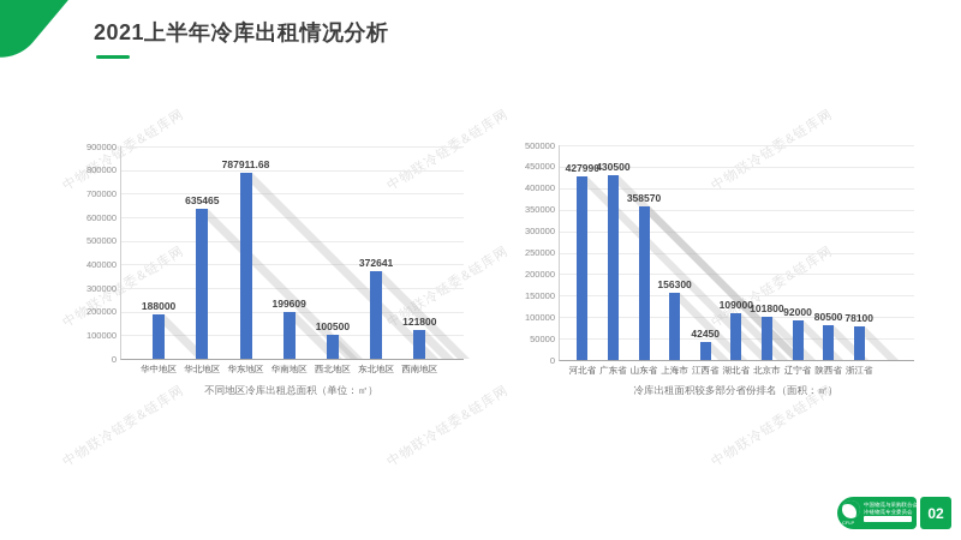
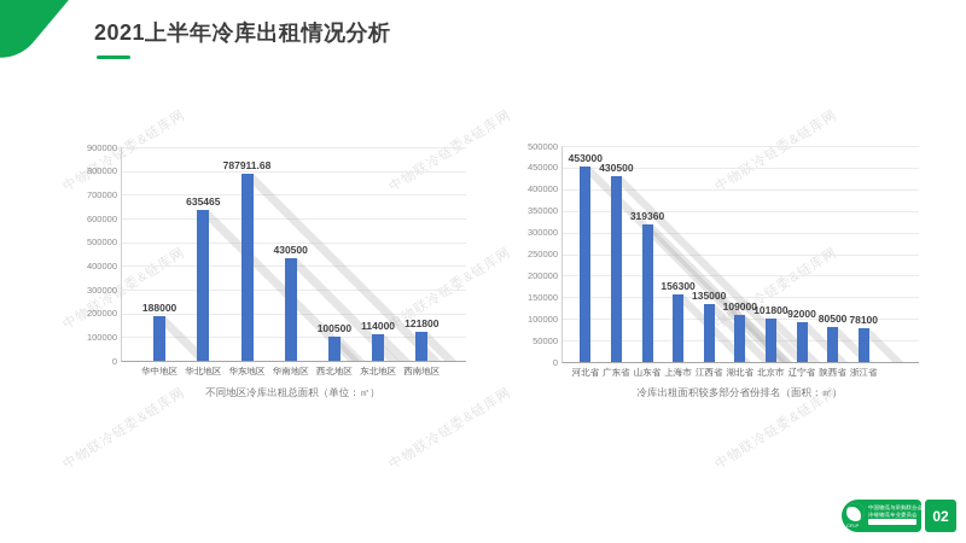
不同地区冷库出租总面积（单位：㎡）/华南地区: 199609 -> 430500
不同地区冷库出租总面积（单位：㎡）/东北地区: 372641 -> 114000
冷库出租面积较多部分省份排名（面积：㎡）/河北省: 427990 -> 453000
冷库出租面积较多部分省份排名（面积：㎡）/山东省: 358570 -> 319360
冷库出租面积较多部分省份排名（面积：㎡）/江西省: 42450 -> 135000
